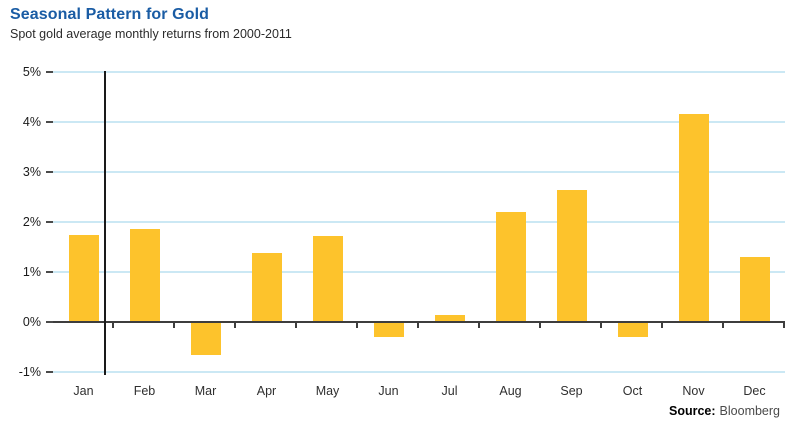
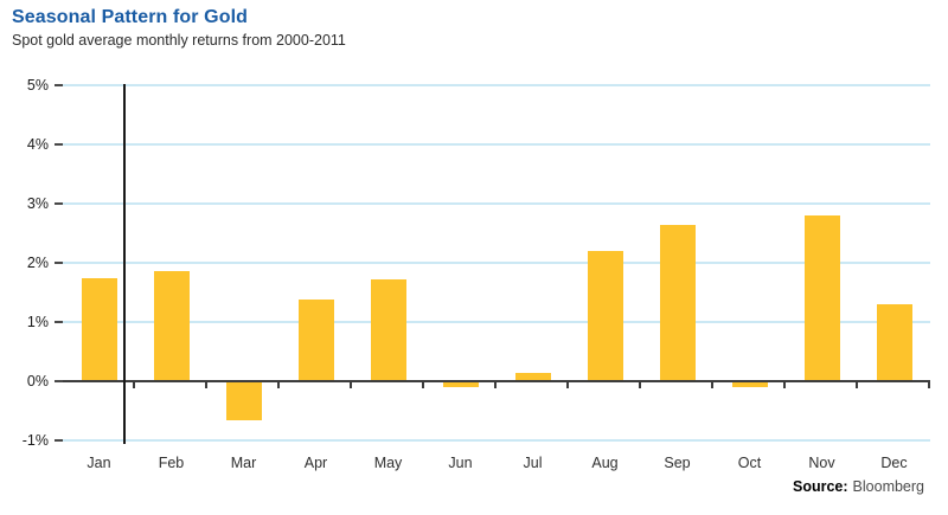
Jun: -0.3% -> -0.1%
Oct: -0.3% -> -0.1%
Nov: 4.2% -> 2.8%
